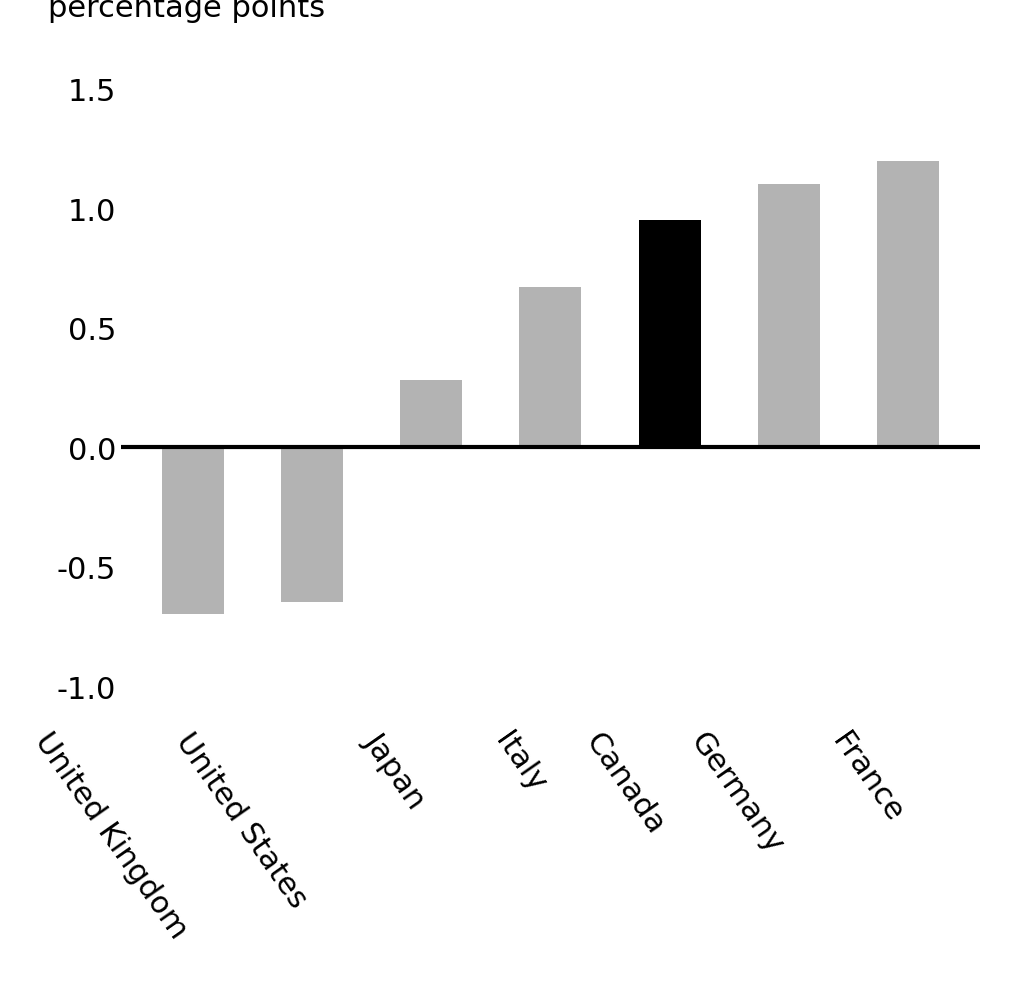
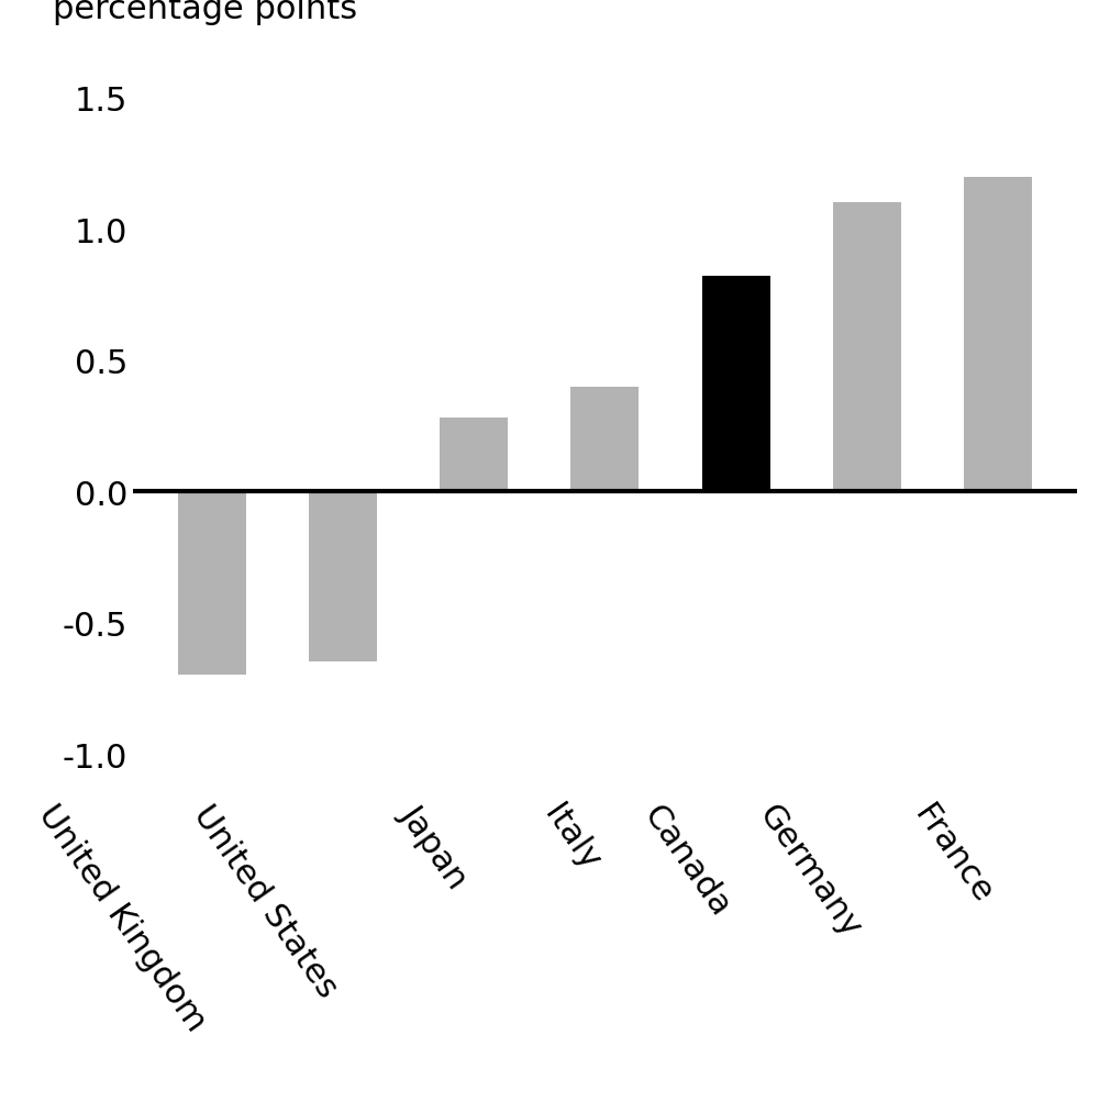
Italy: 0.67 -> 0.40
Canada: 0.95 -> 0.82
